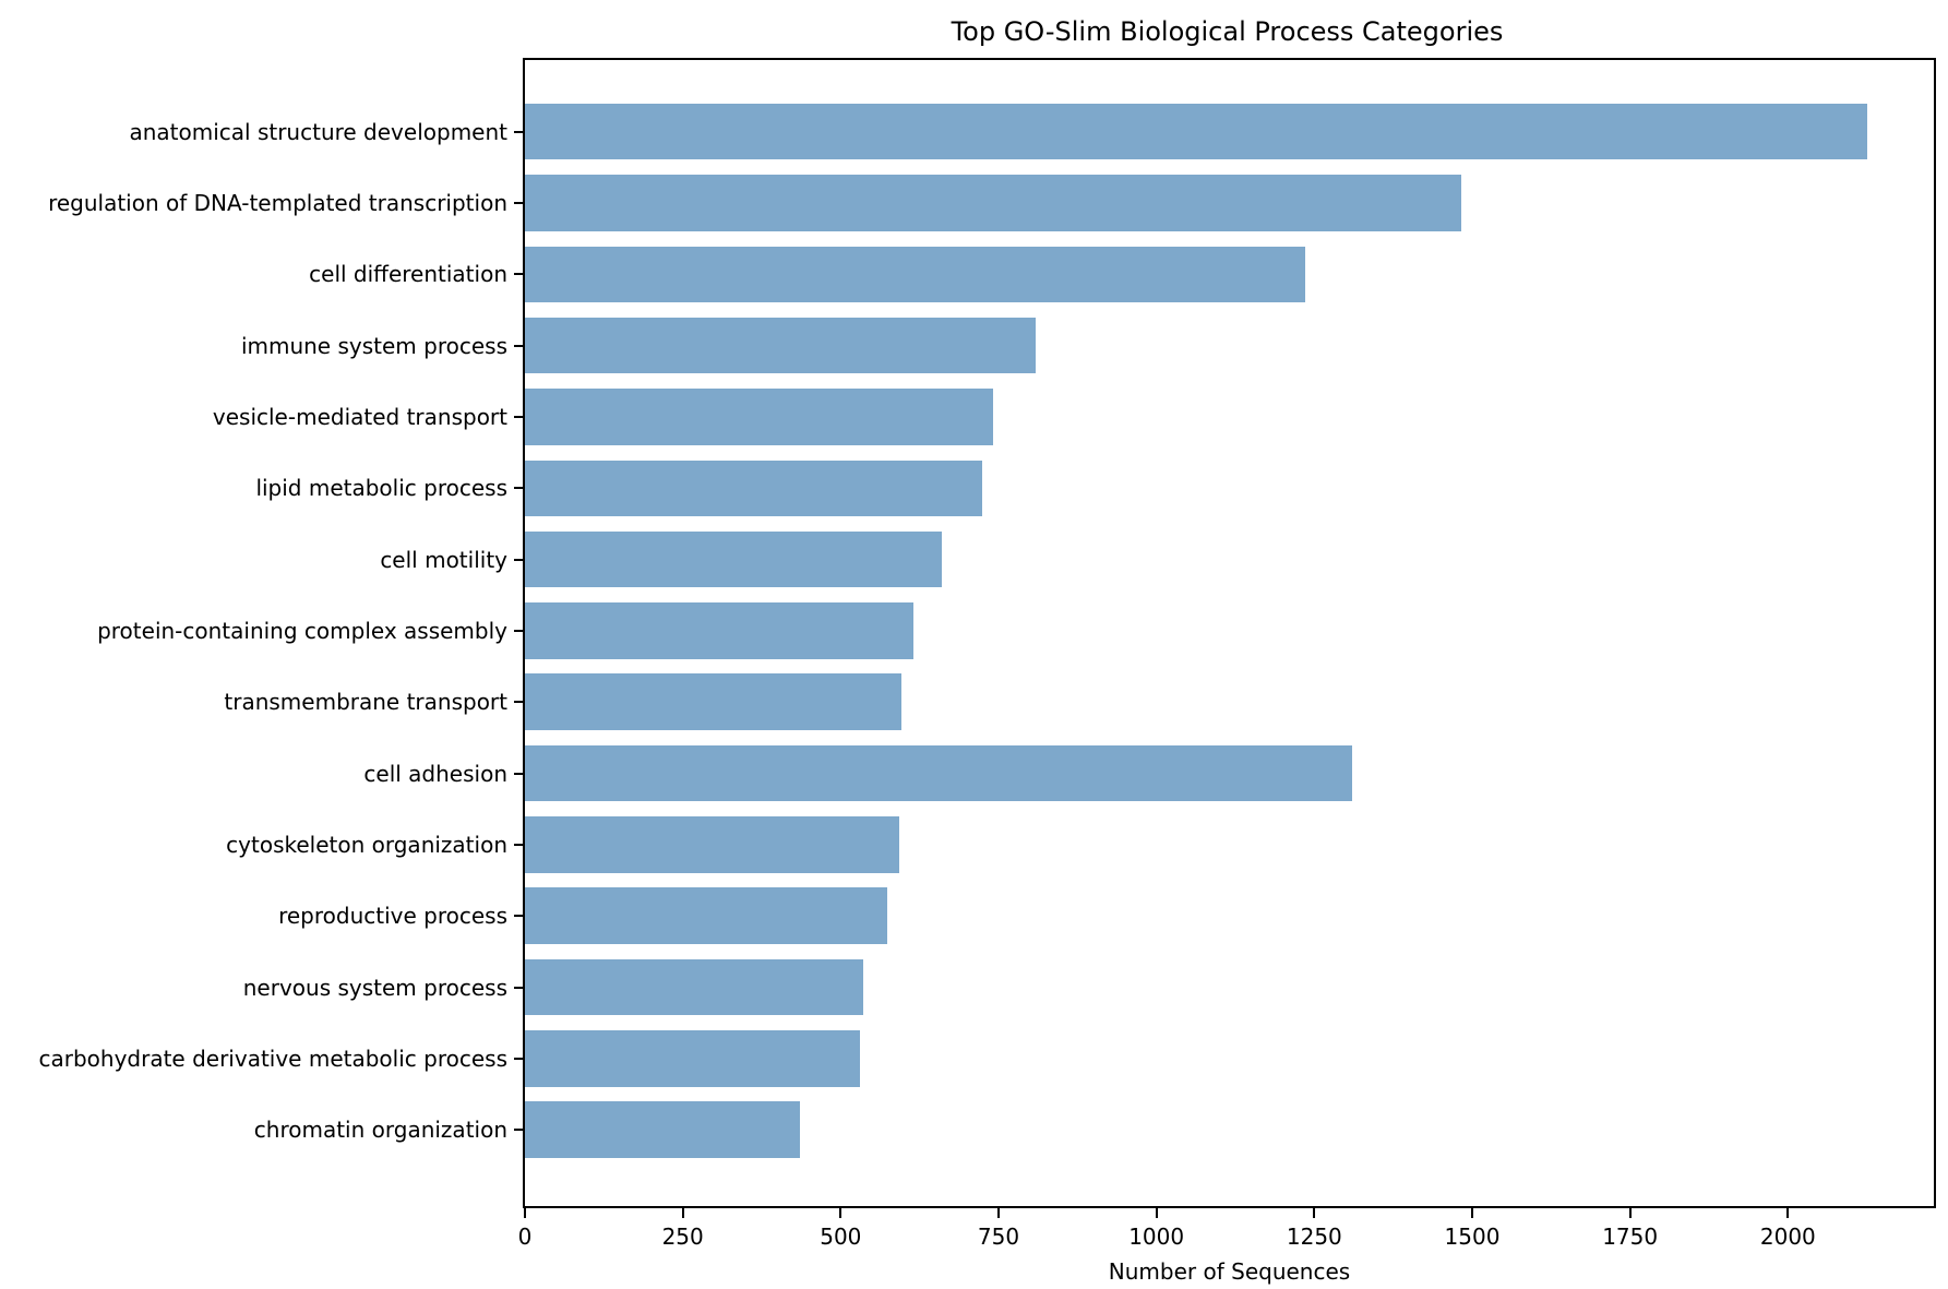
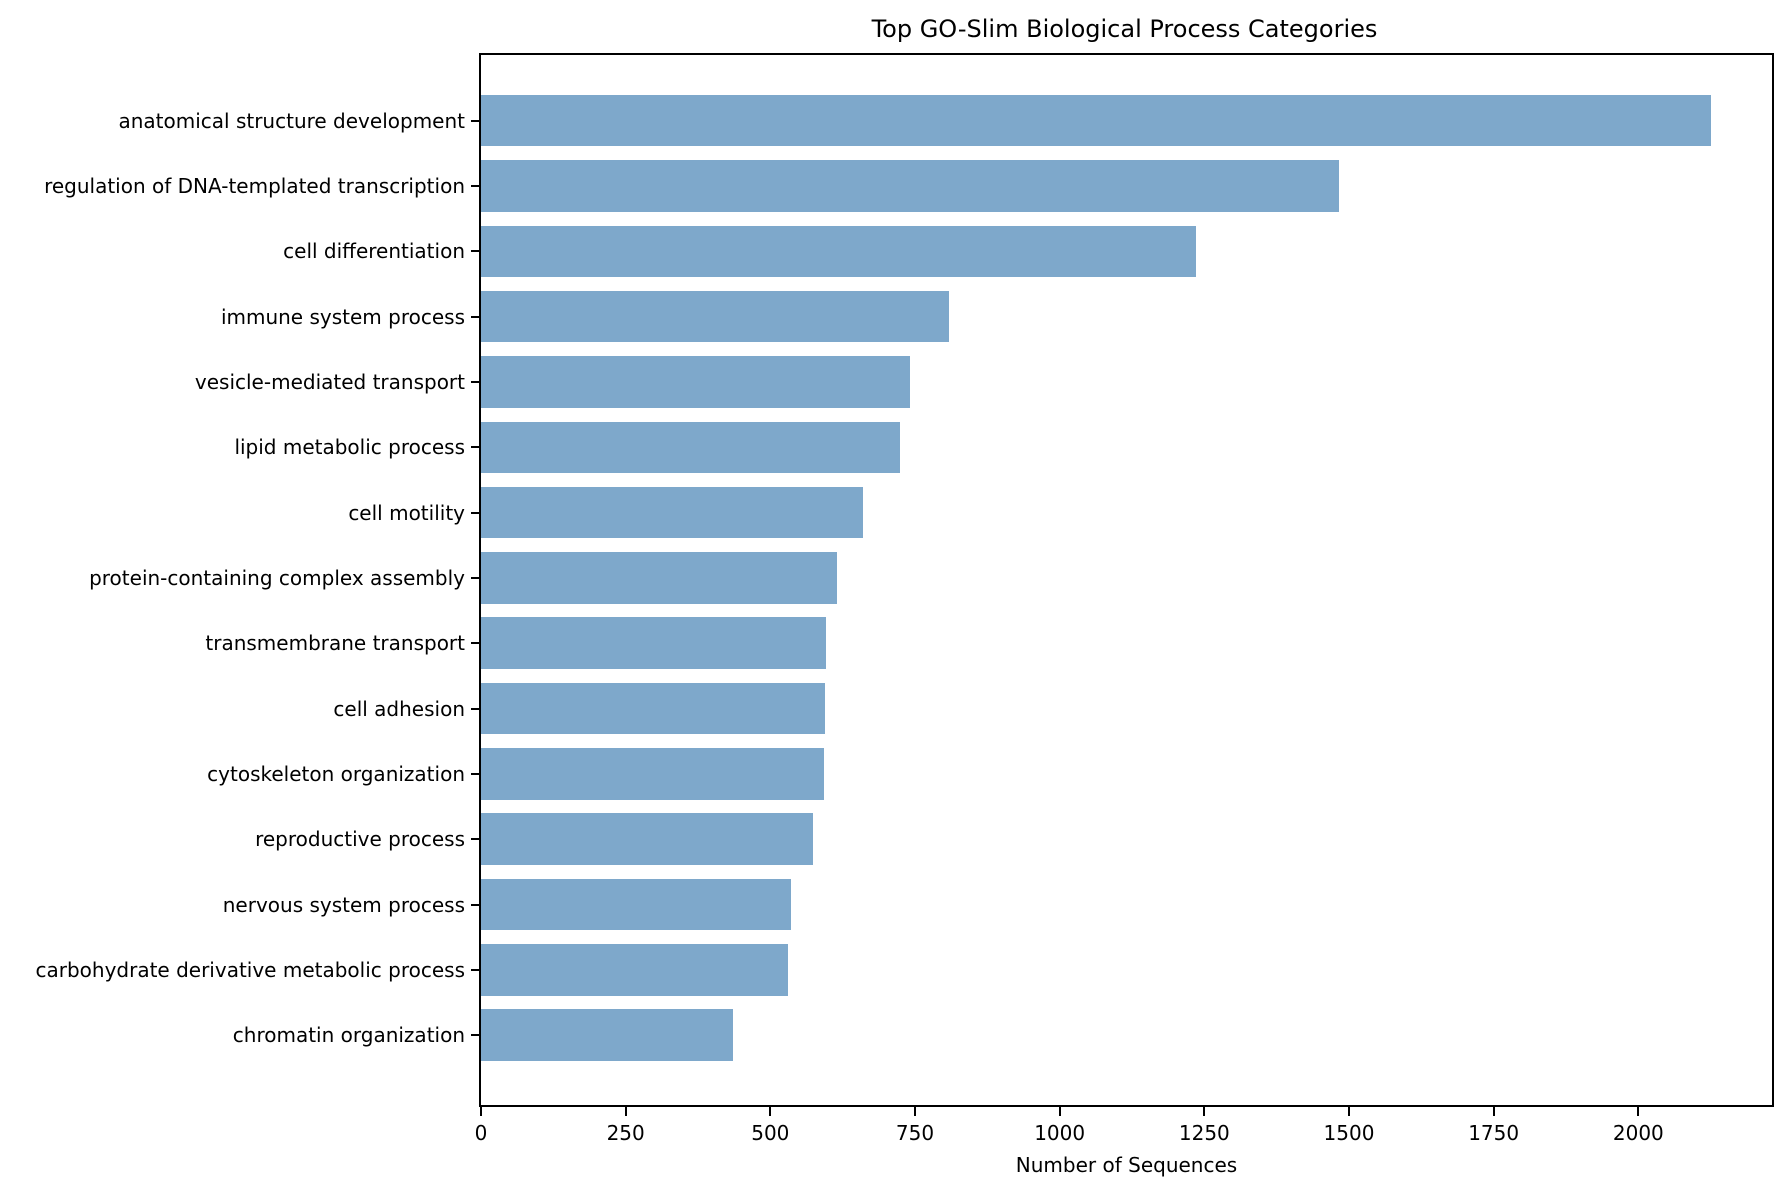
cell adhesion: 1310 -> 600
